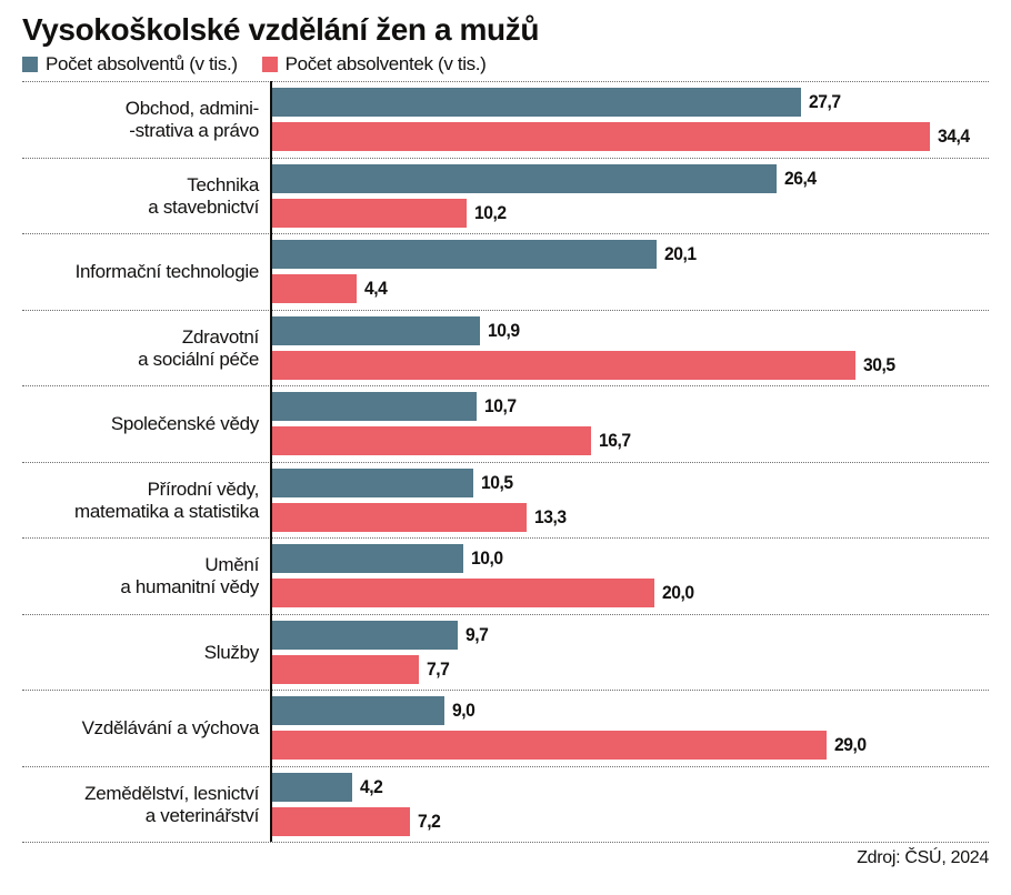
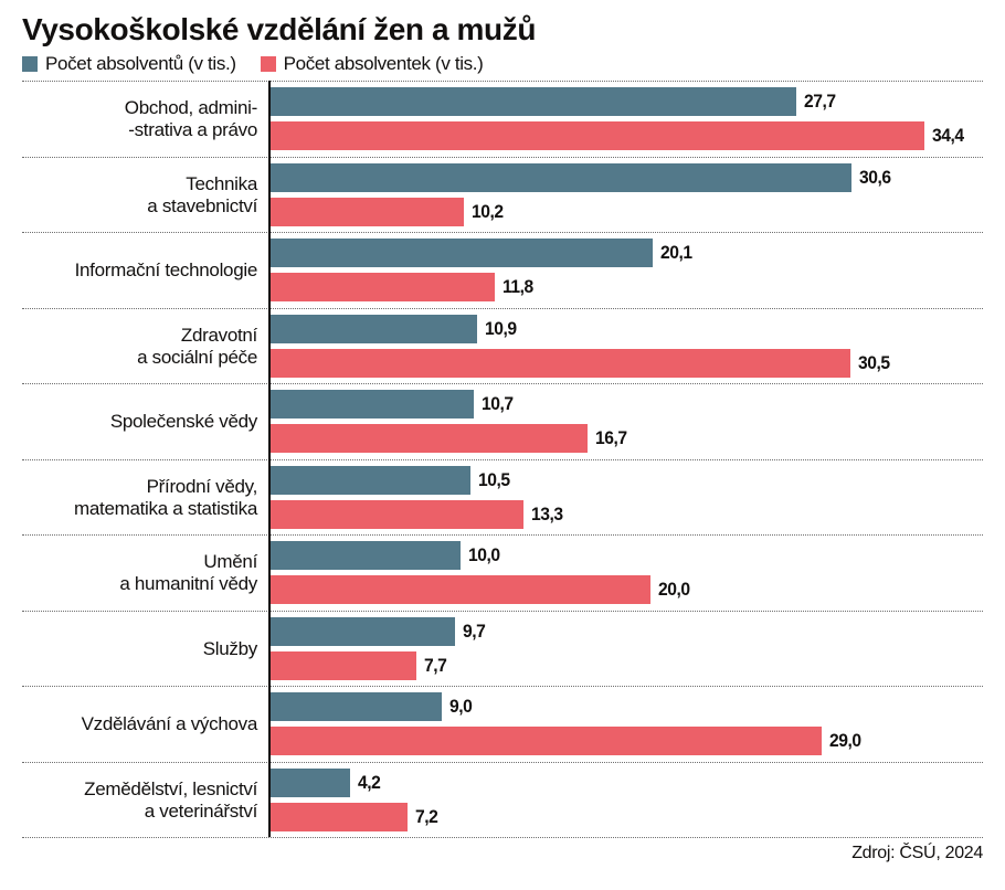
Počet absolventů (v tis.)/Technika a stavebnictví: 26,4 -> 30,6
Počet absolventek (v tis.)/Informační technologie: 4,4 -> 11,8
